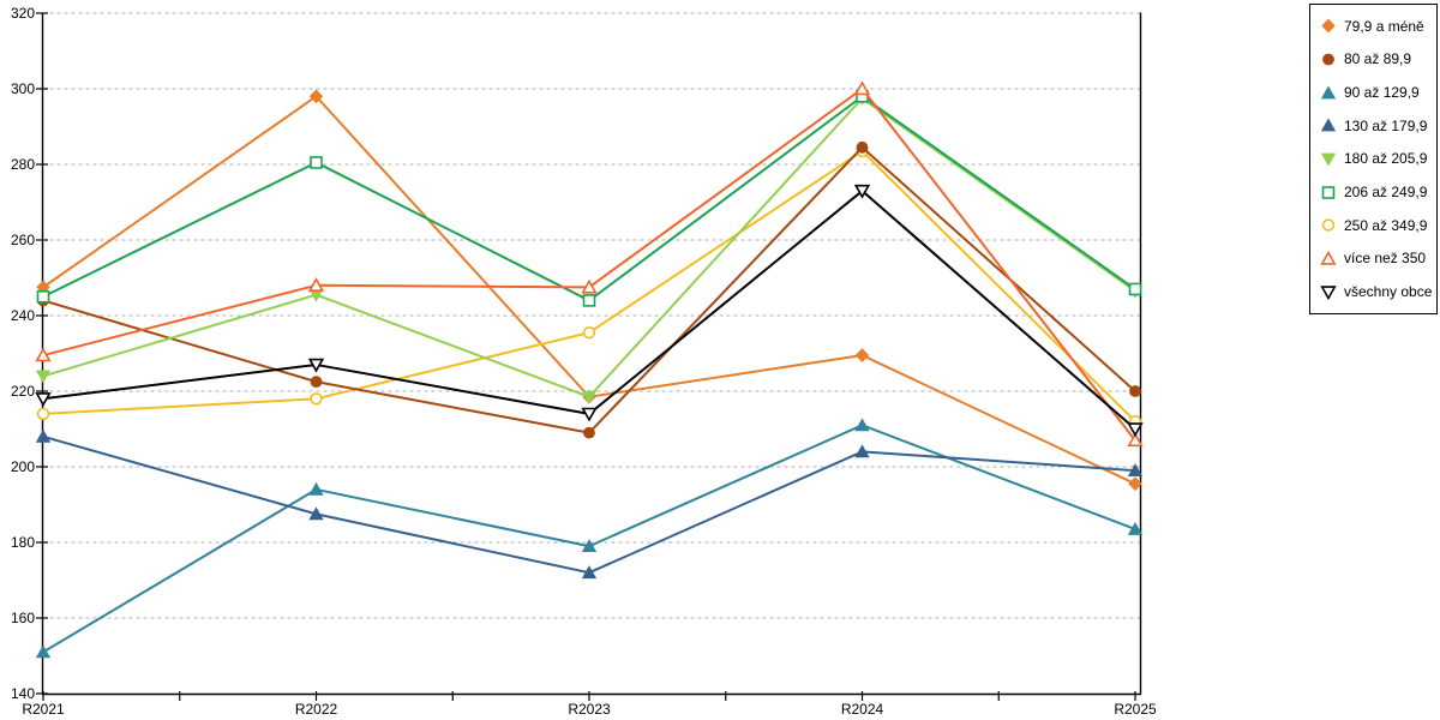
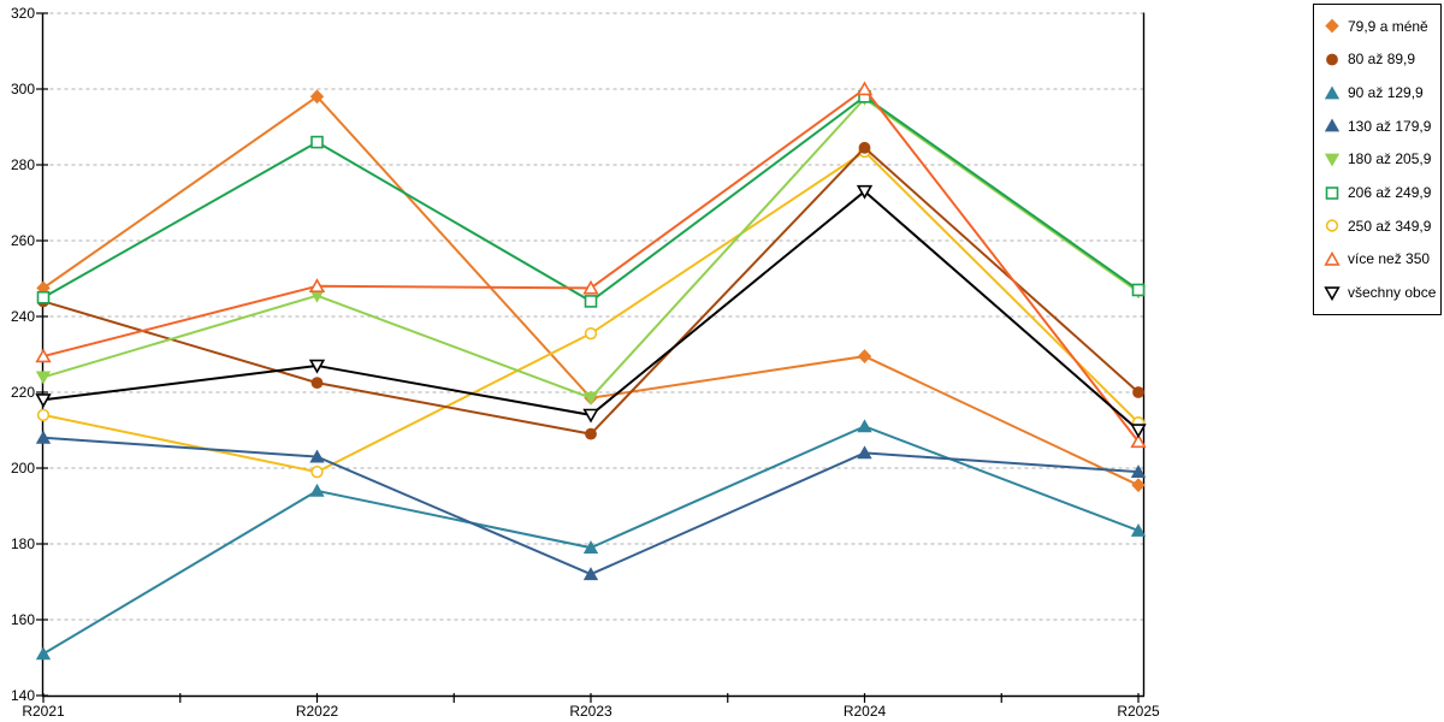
130 až 179,9/R2022: 188 -> 203
206 až 249,9/R2022: 280 -> 286
250 až 349,9/R2022: 218 -> 199
